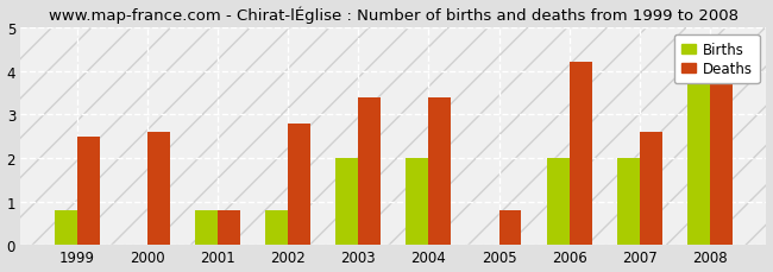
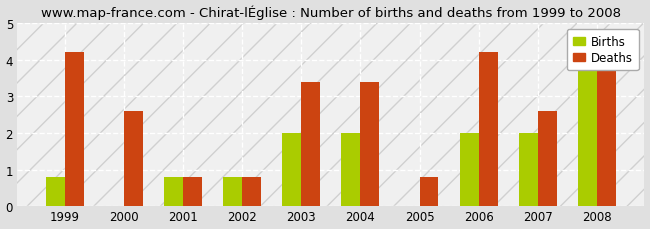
Deaths/1999: 2.5 -> 4.2
Deaths/2002: 2.8 -> 0.8
